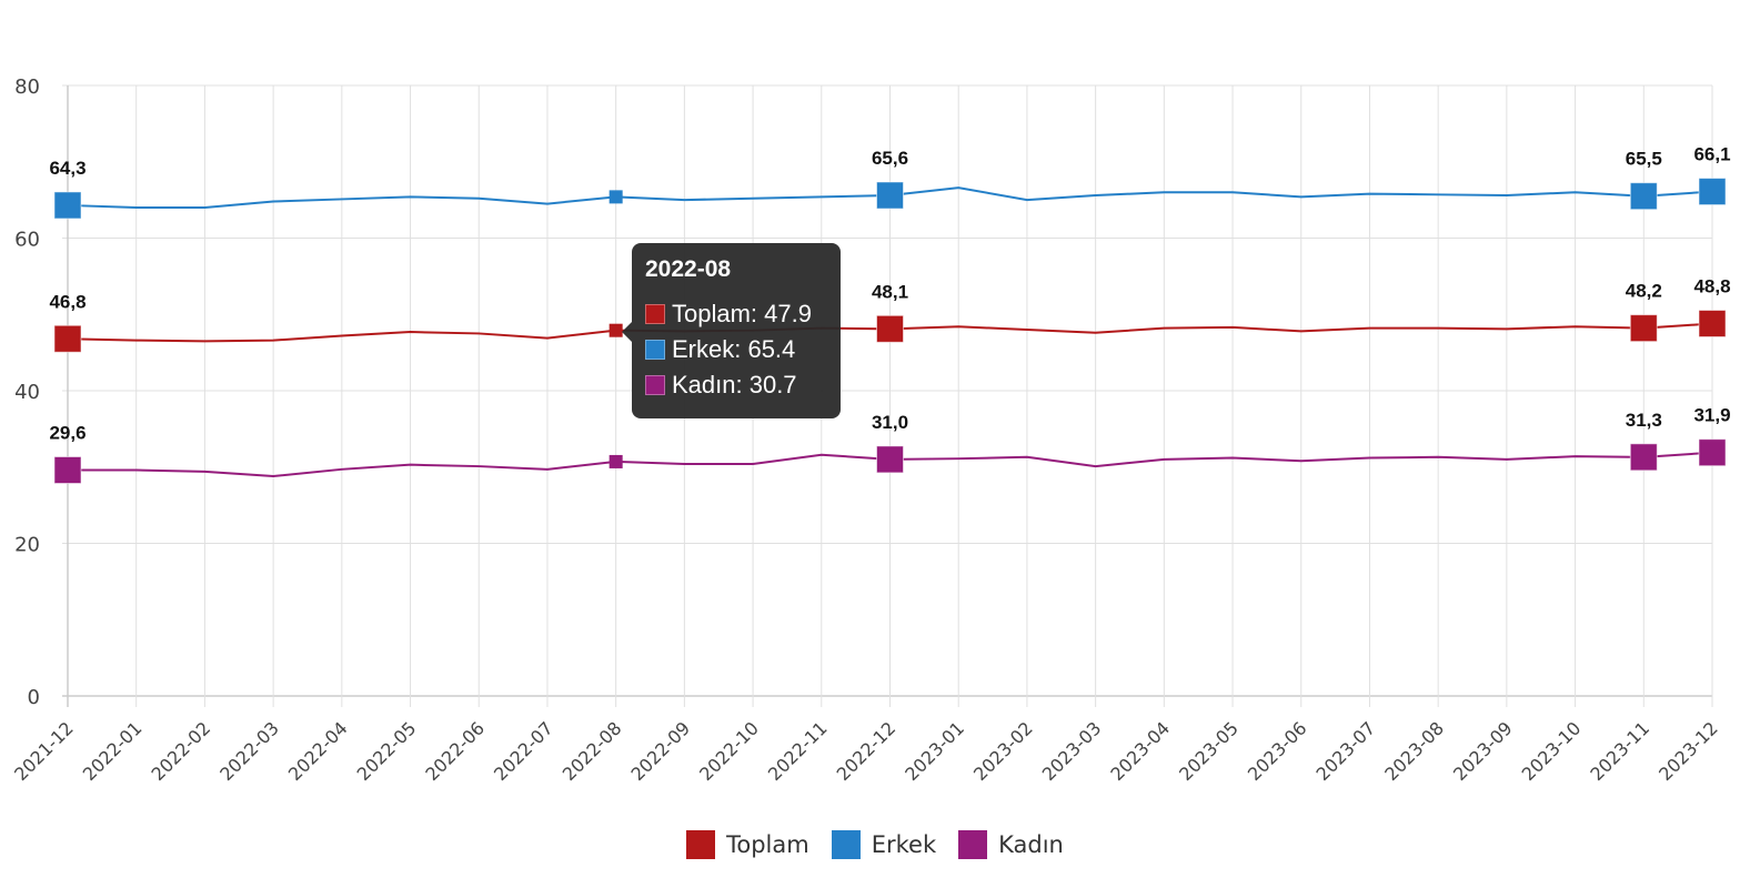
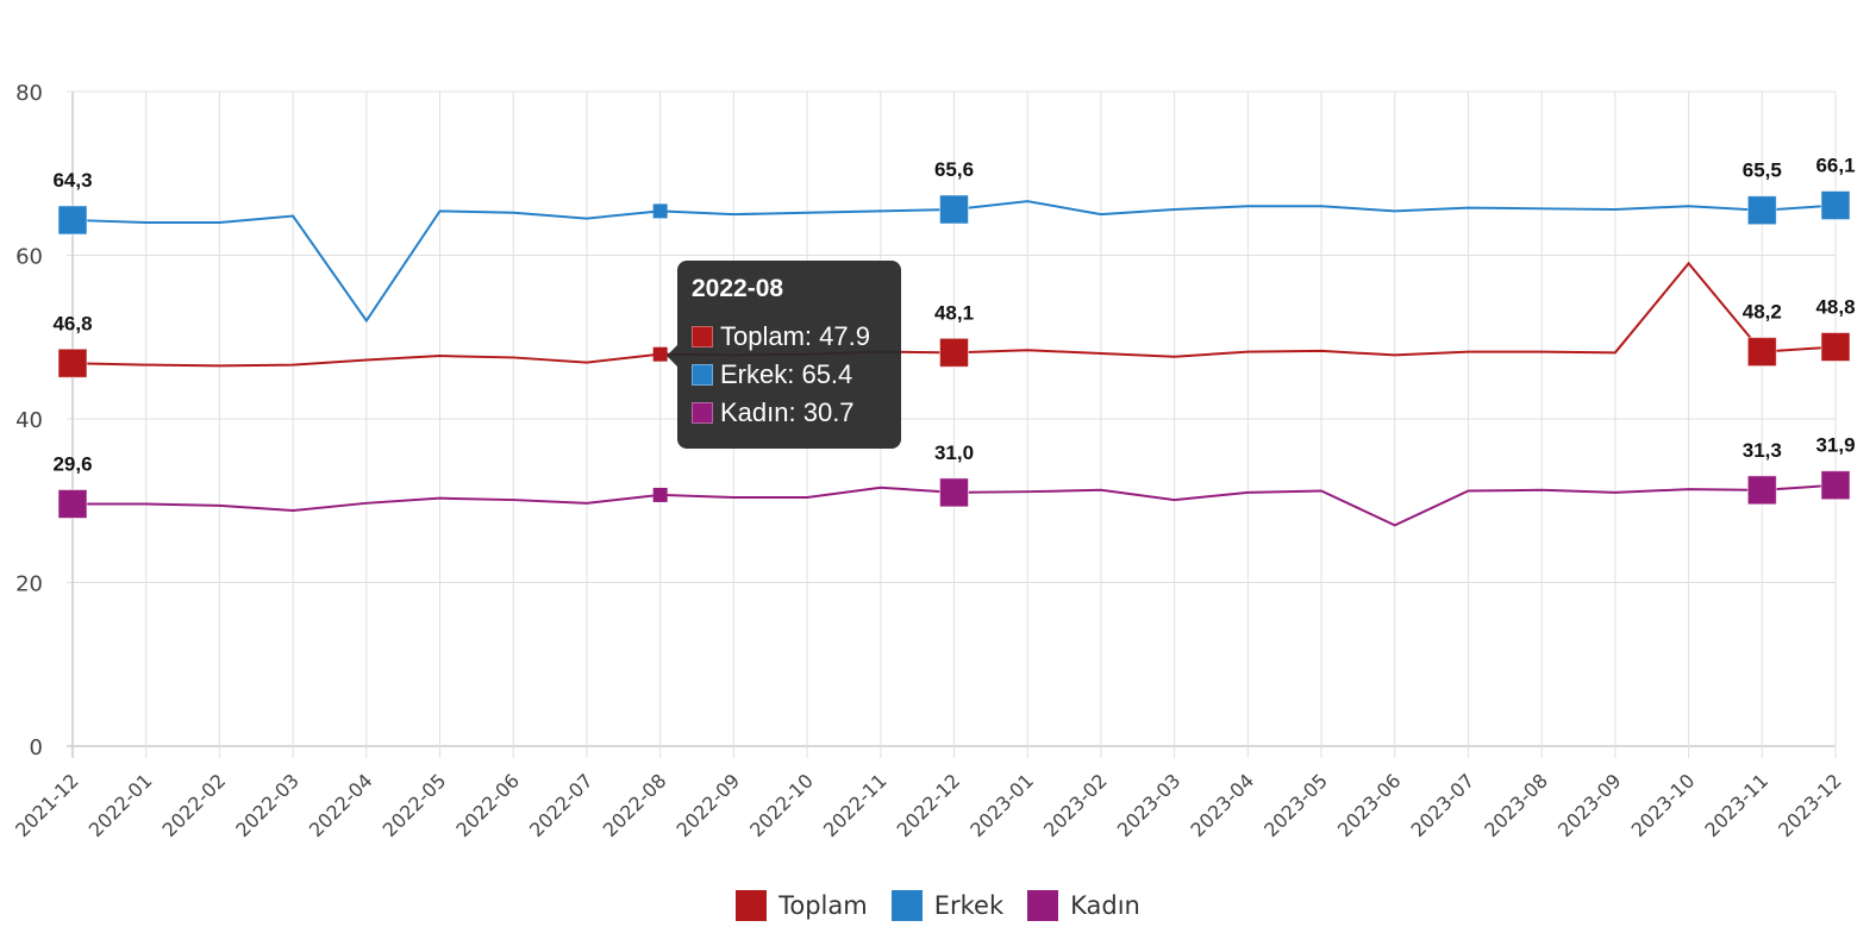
Erkek/2022-04: 65 -> 52
Kadın/2023-06: 31 -> 27
Toplam/2023-10: 48 -> 59
